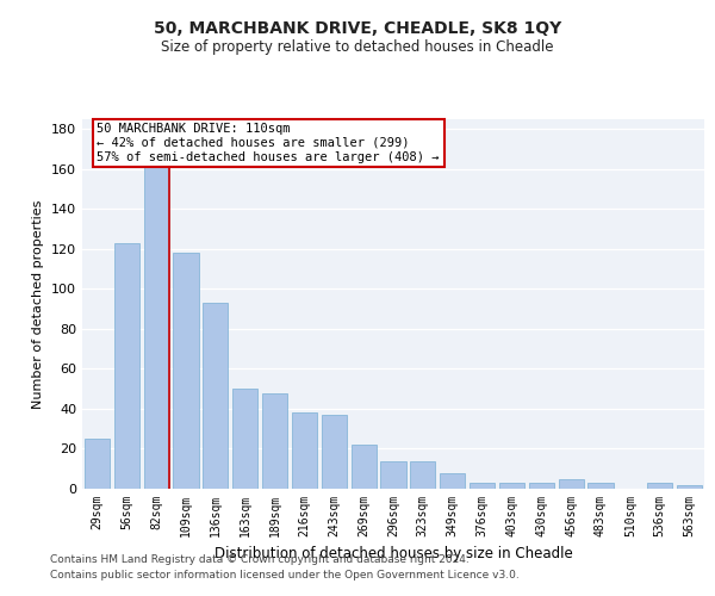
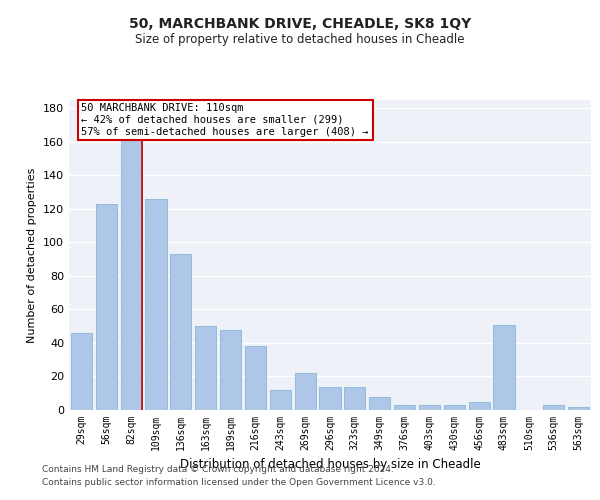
29sqm: 25 -> 46
109sqm: 118 -> 126
243sqm: 37 -> 12
483sqm: 3 -> 51
